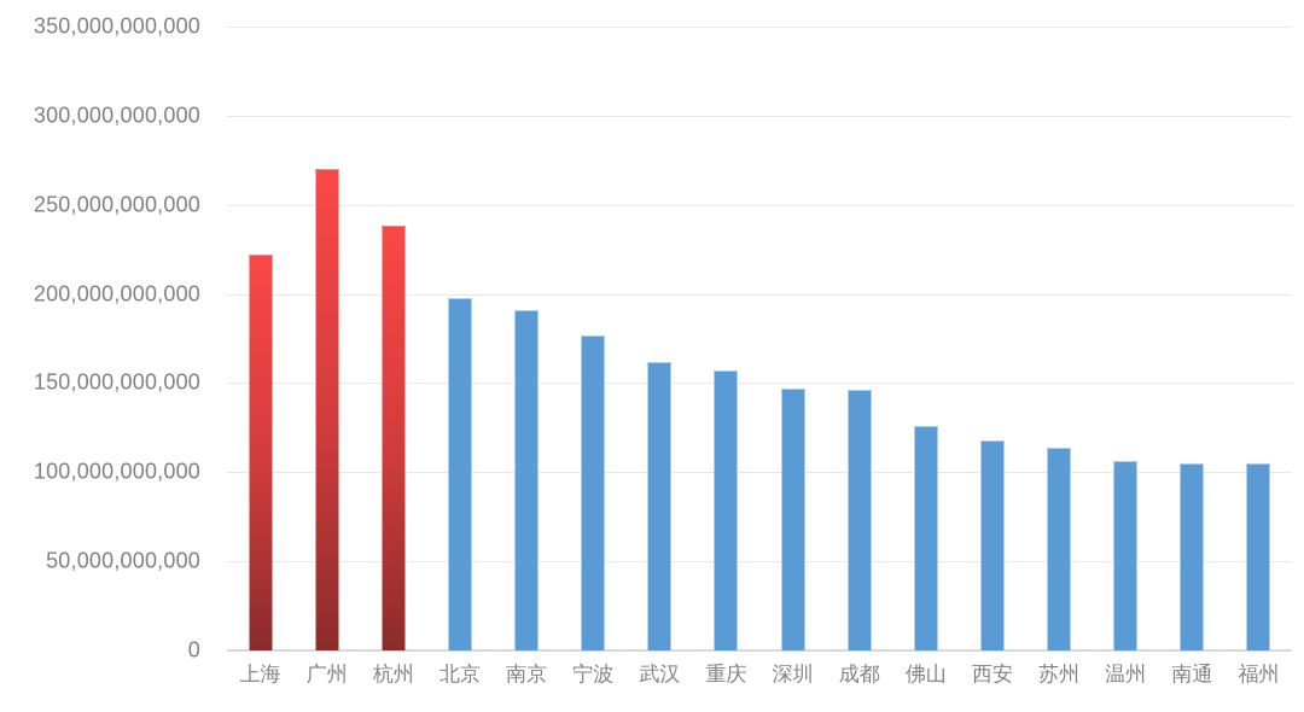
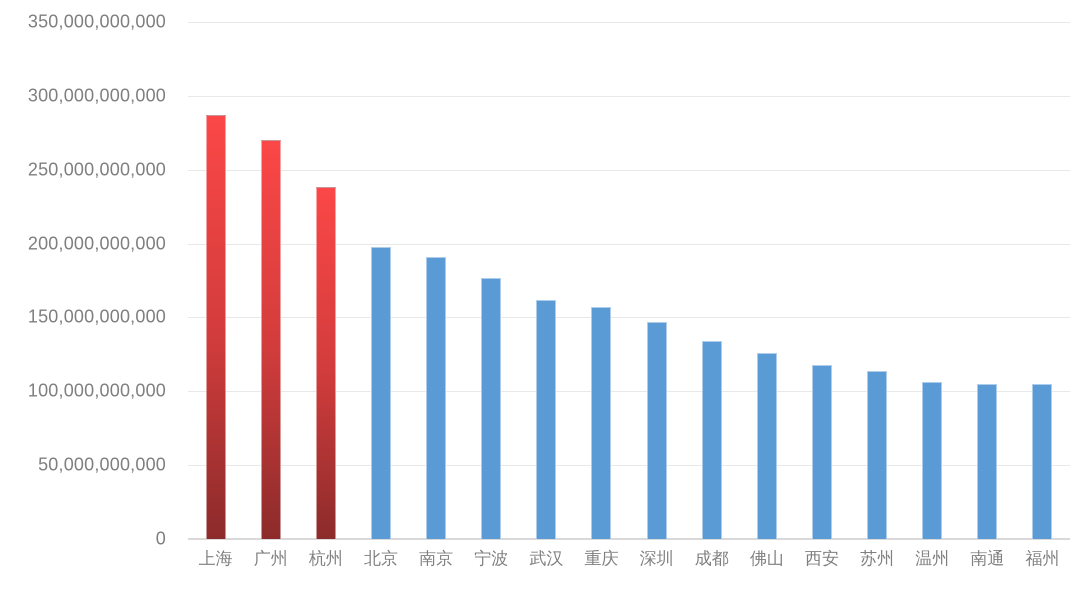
上海: 222000000000 -> 287000000000
成都: 146000000000 -> 134000000000
